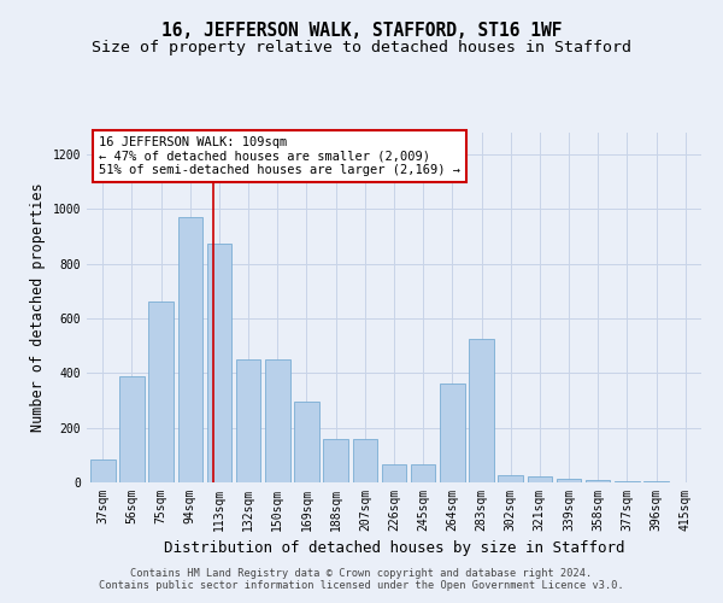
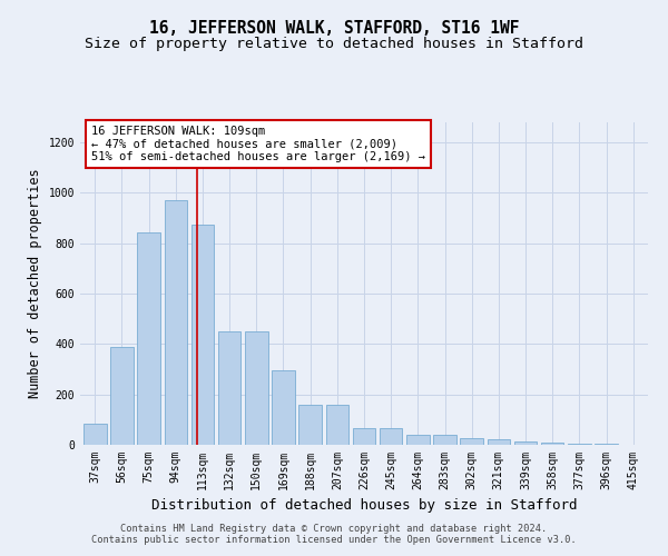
75sqm: 660 -> 845
264sqm: 360 -> 40
283sqm: 525 -> 40
